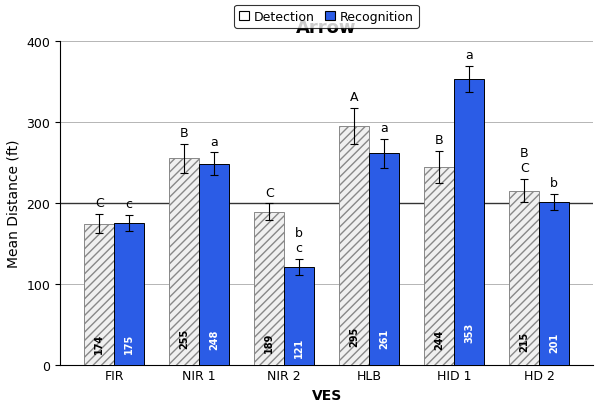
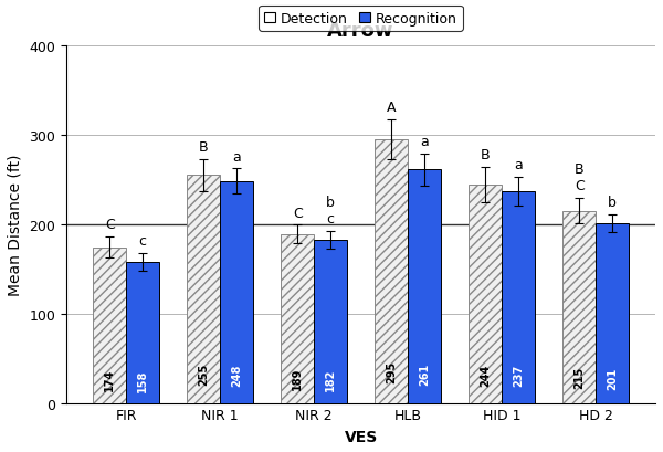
Recognition/FIR: 175 -> 158
Recognition/NIR 2: 121 -> 182
Recognition/HID 1: 353 -> 237
